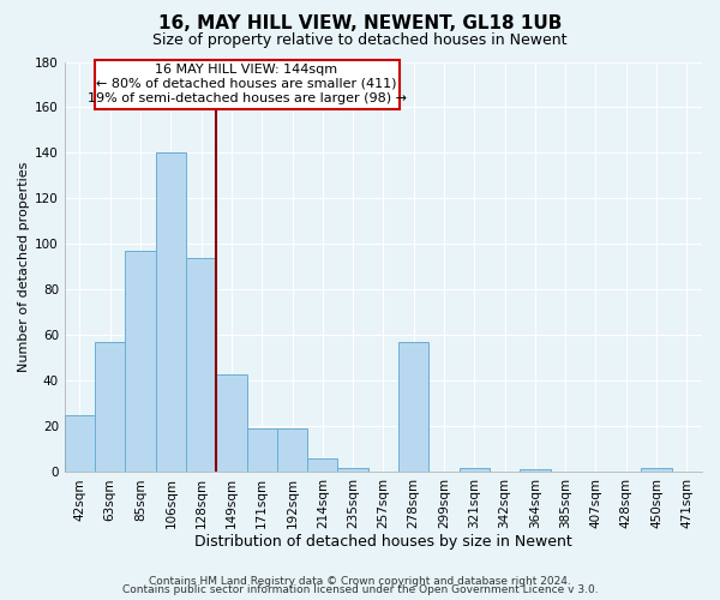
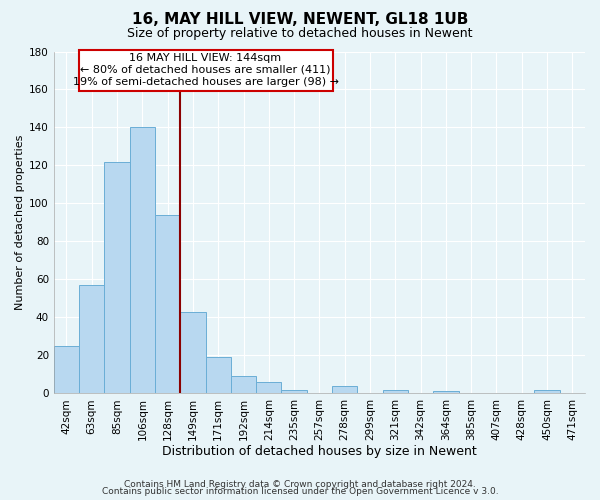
85sqm: 97 -> 122
192sqm: 19 -> 9
278sqm: 57 -> 4
